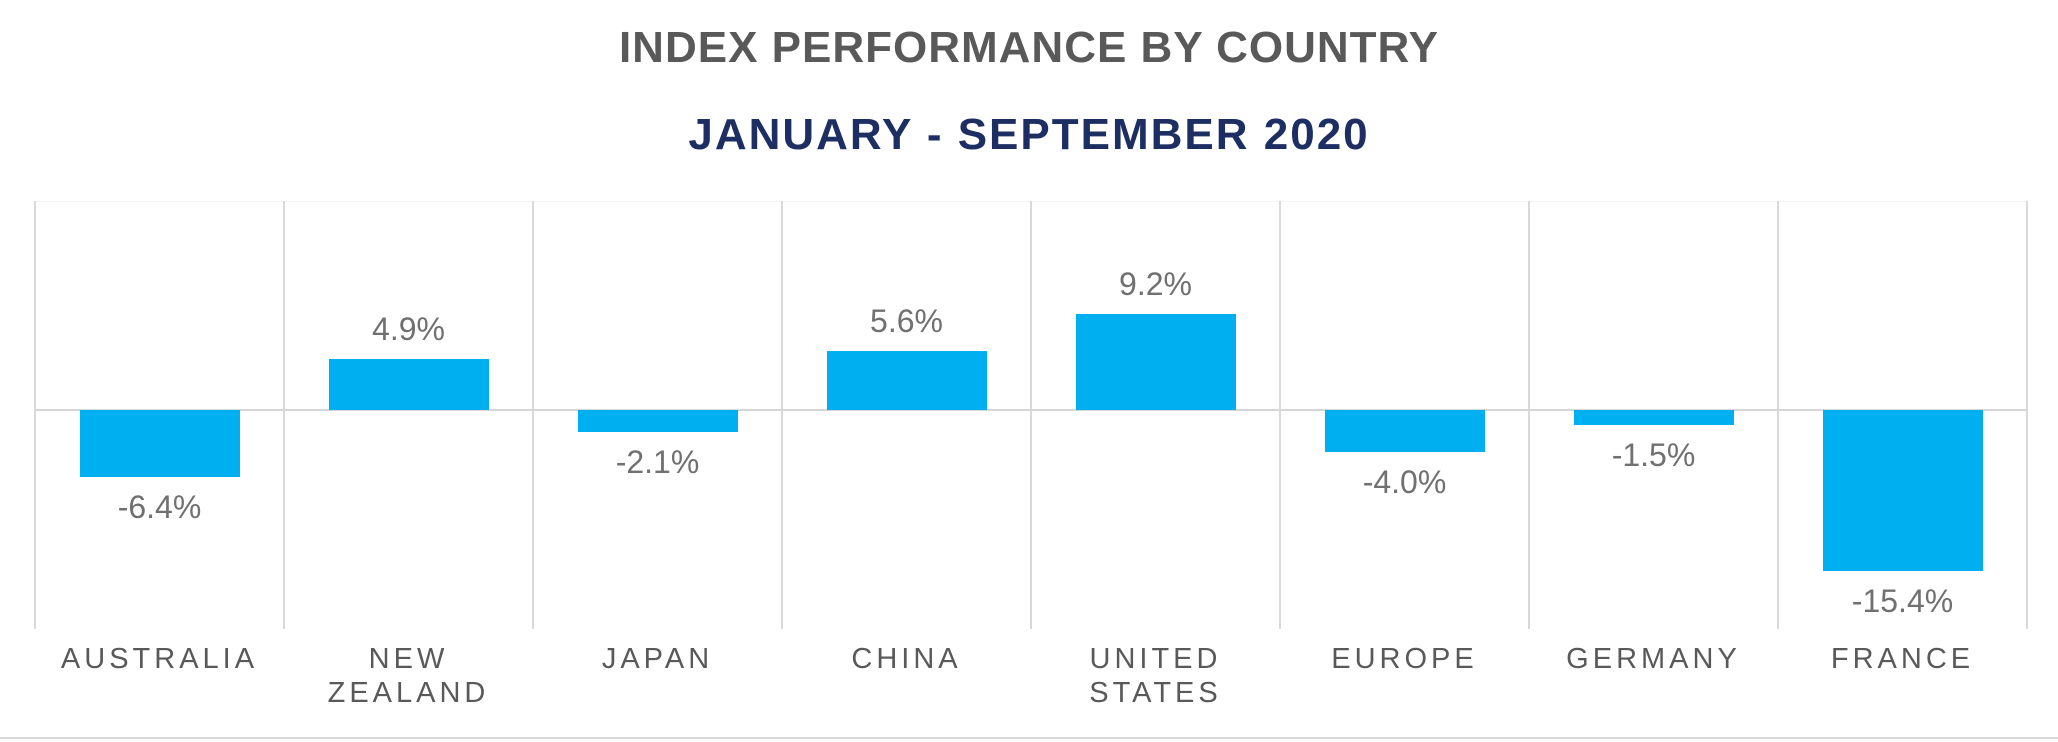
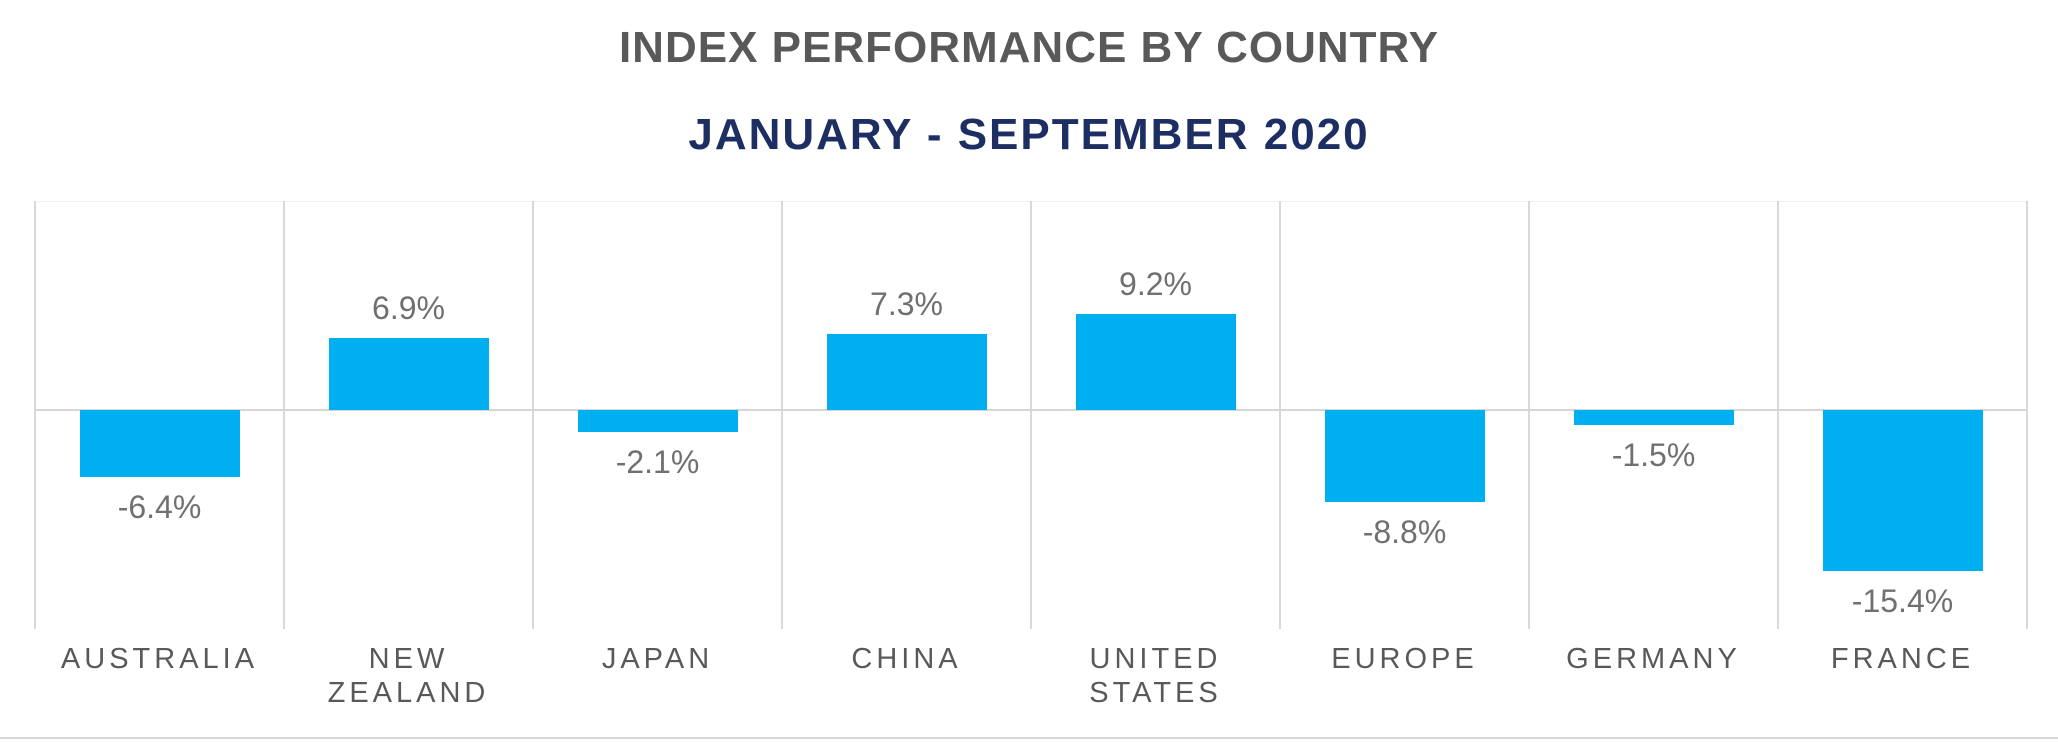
NEW ZEALAND: 4.9% -> 6.9%
CHINA: 5.6% -> 7.3%
EUROPE: -4.0% -> -8.8%
